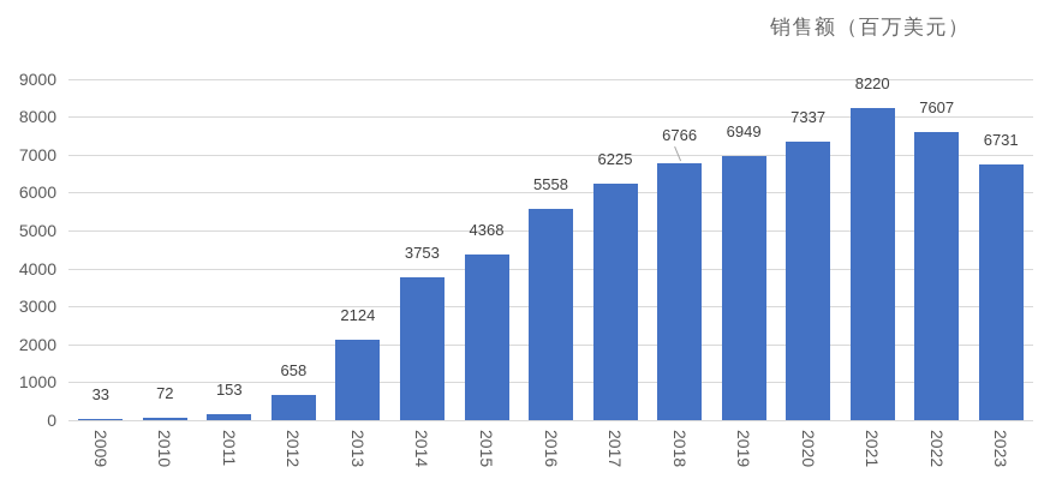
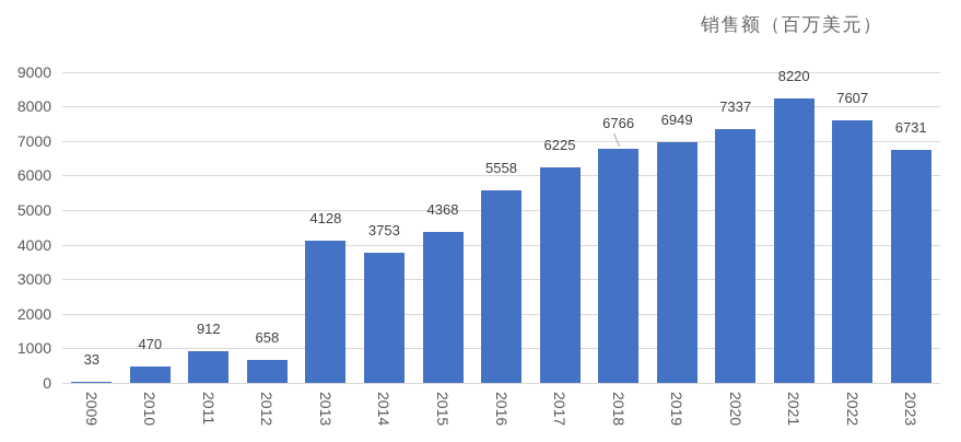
2010: 72 -> 470
2011: 153 -> 912
2013: 2124 -> 4128
